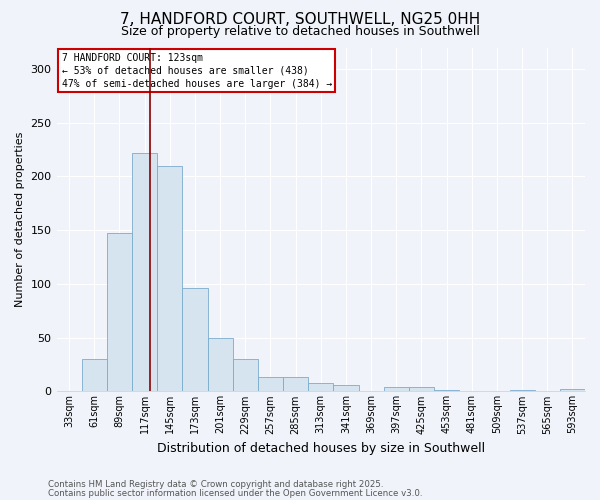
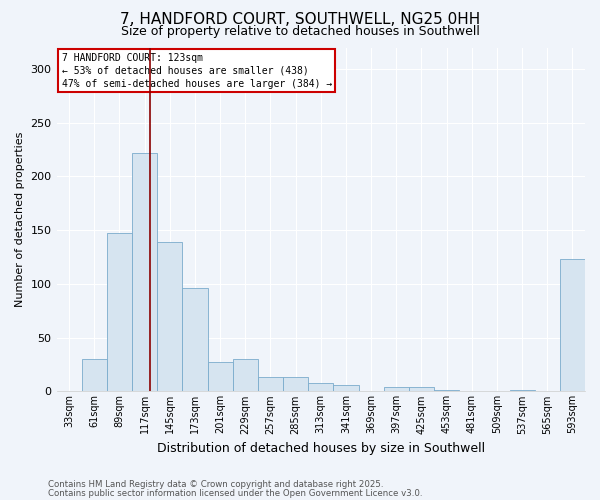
145sqm: 210 -> 139
201sqm: 50 -> 27
593sqm: 2 -> 123
